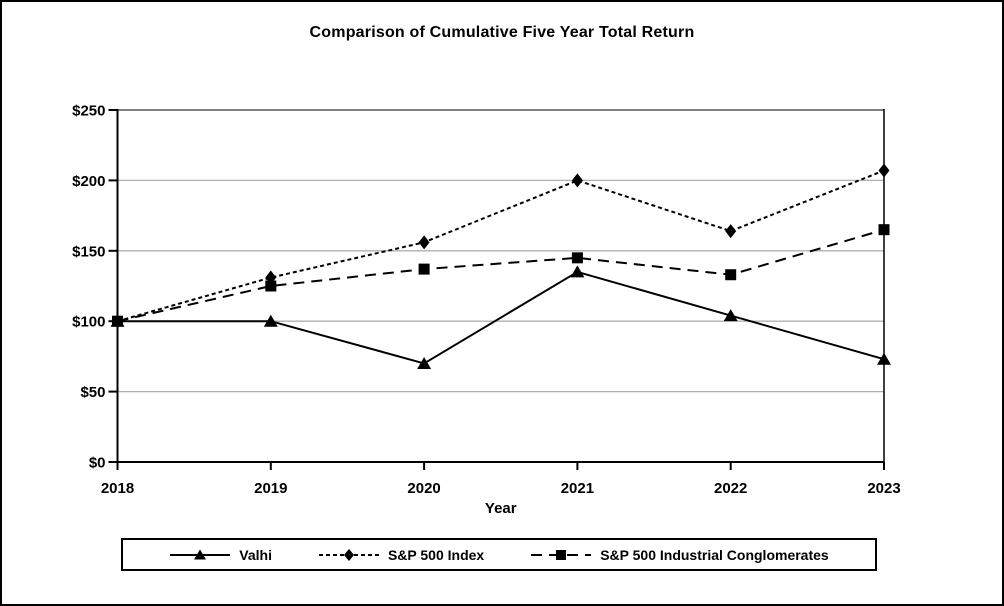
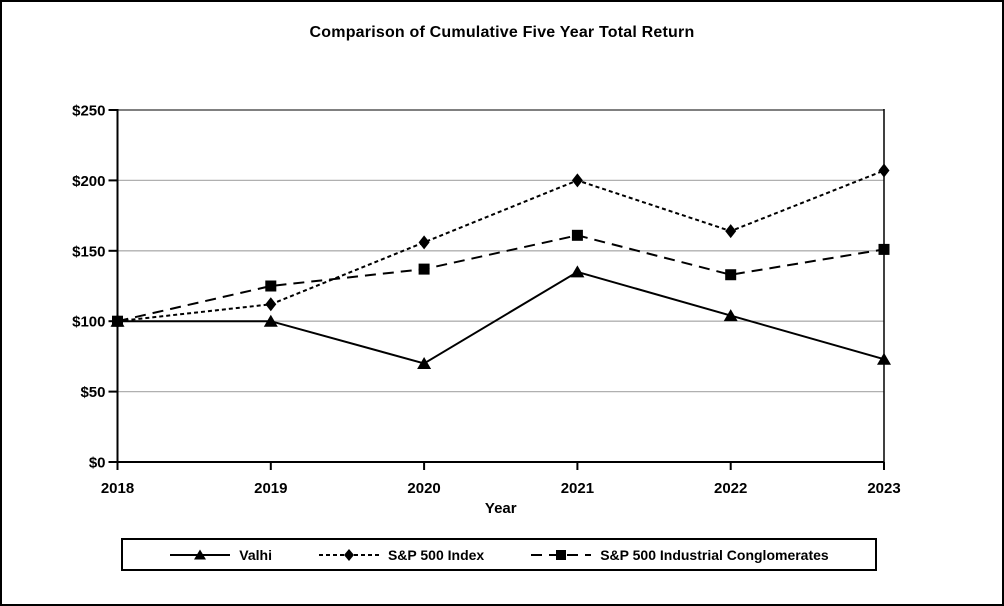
S&P 500 Index/2019: $131 -> $112
S&P 500 Industrial Conglomerates/2021: $145 -> $161
S&P 500 Industrial Conglomerates/2023: $165 -> $151
